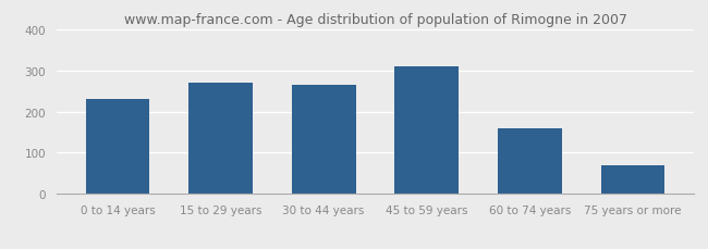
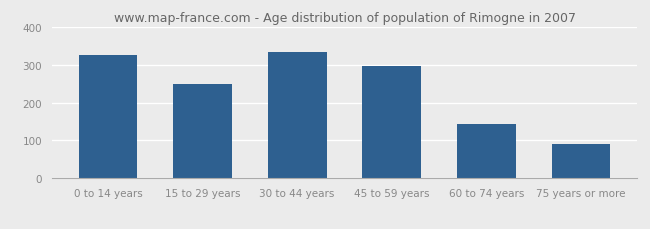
0 to 14 years: 230 -> 325
15 to 29 years: 270 -> 250
30 to 44 years: 265 -> 332
45 to 59 years: 310 -> 295
60 to 74 years: 160 -> 144
75 years or more: 70 -> 90
